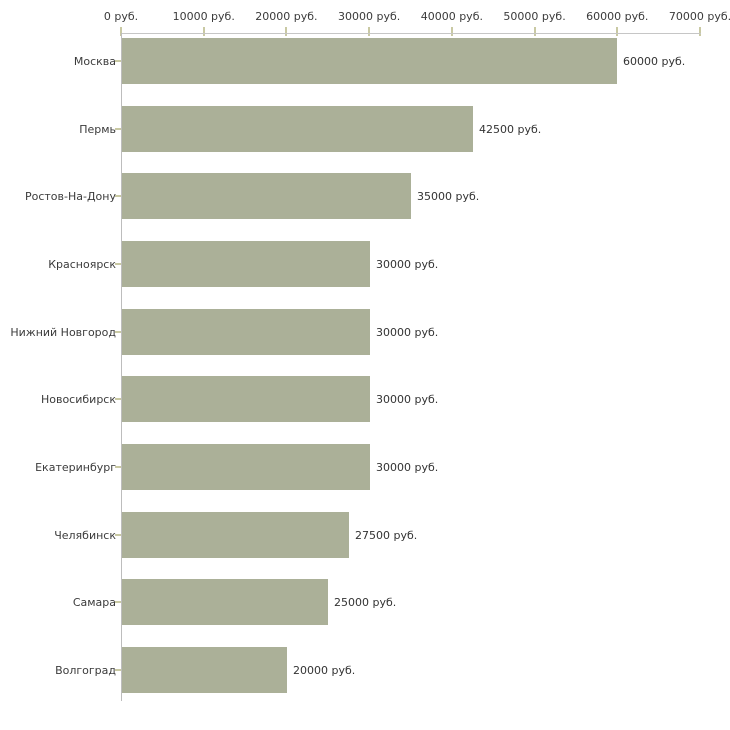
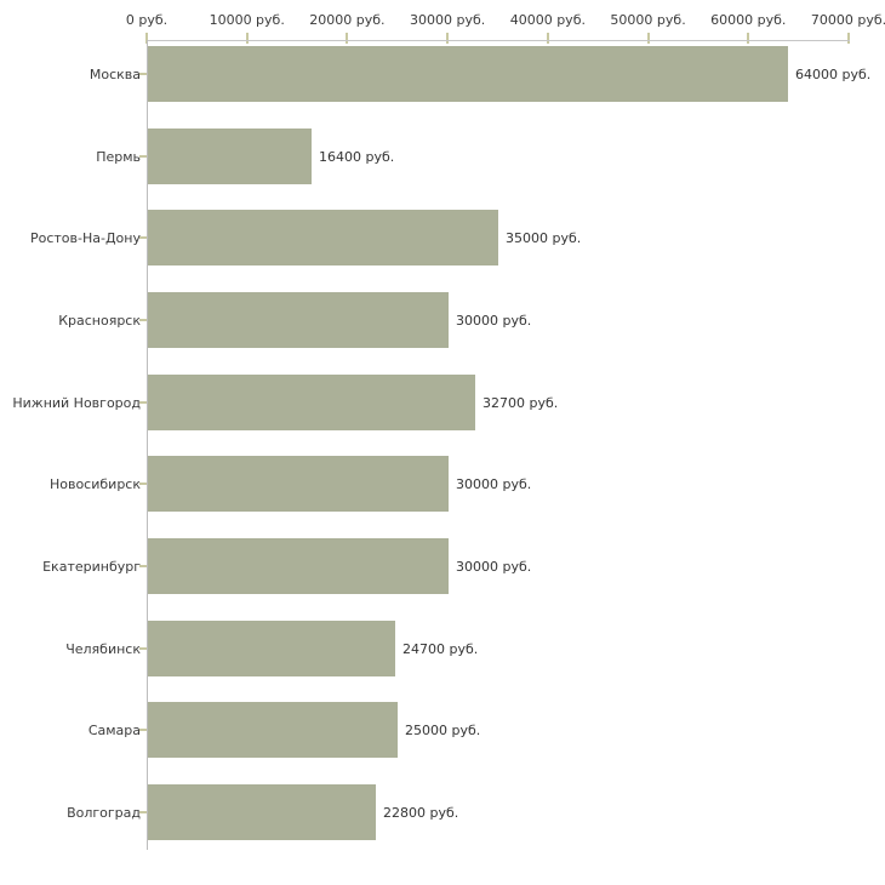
Москва: 60000 -> 64000
Пермь: 42500 -> 16400
Нижний Новгород: 30000 -> 32700
Челябинск: 27500 -> 24700
Волгоград: 20000 -> 22800
